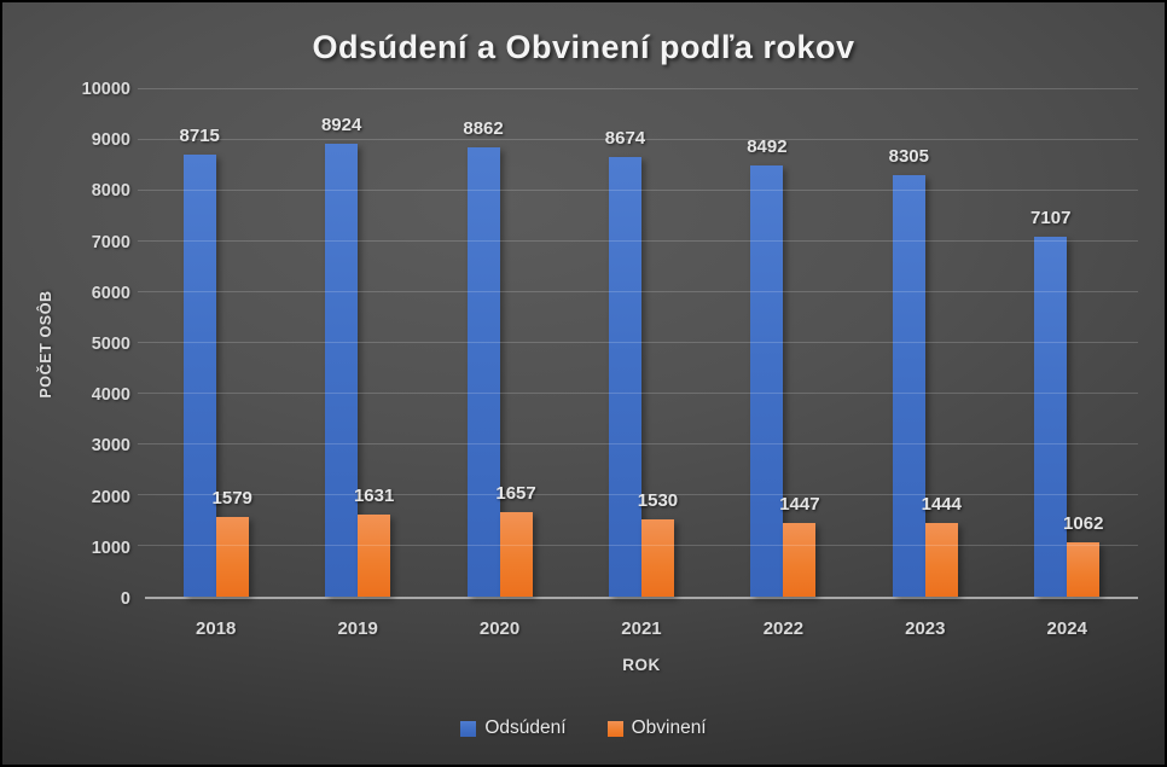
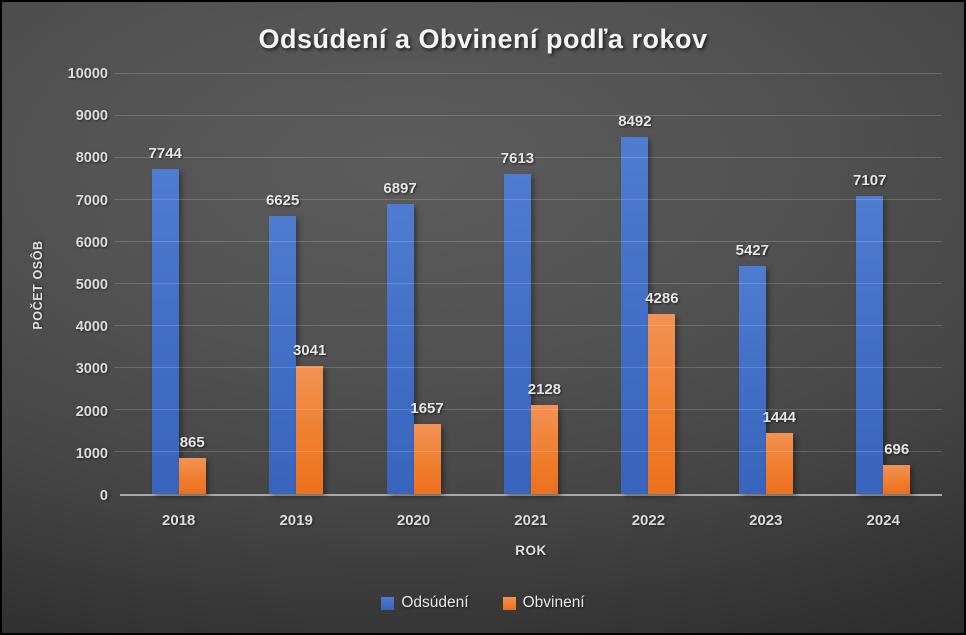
Odsúdení/2018: 8715 -> 7744
Obvinení/2018: 1579 -> 865
Odsúdení/2019: 8924 -> 6625
Obvinení/2019: 1631 -> 3041
Odsúdení/2020: 8862 -> 6897
Odsúdení/2021: 8674 -> 7613
Obvinení/2021: 1530 -> 2128
Obvinení/2022: 1447 -> 4286
Odsúdení/2023: 8305 -> 5427
Obvinení/2024: 1062 -> 696
